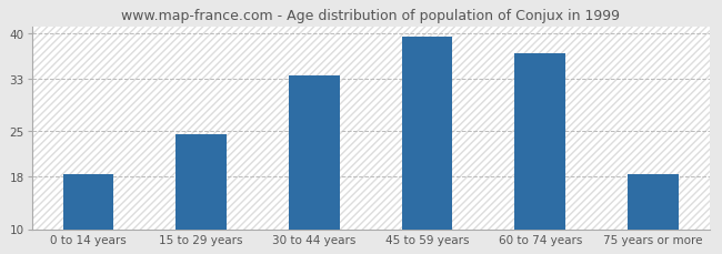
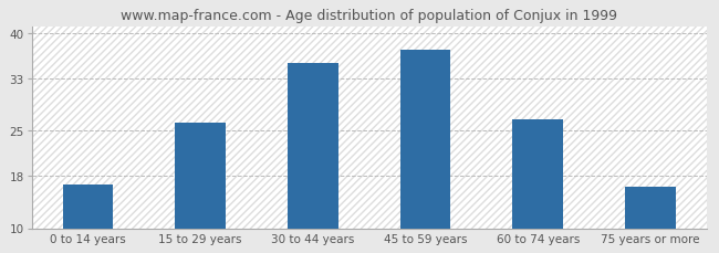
0 to 14 years: 18.5 -> 16.8
15 to 29 years: 24.5 -> 26.2
30 to 44 years: 33.5 -> 35.4
45 to 59 years: 39.5 -> 37.4
60 to 74 years: 37.0 -> 26.8
75 years or more: 18.5 -> 16.4
